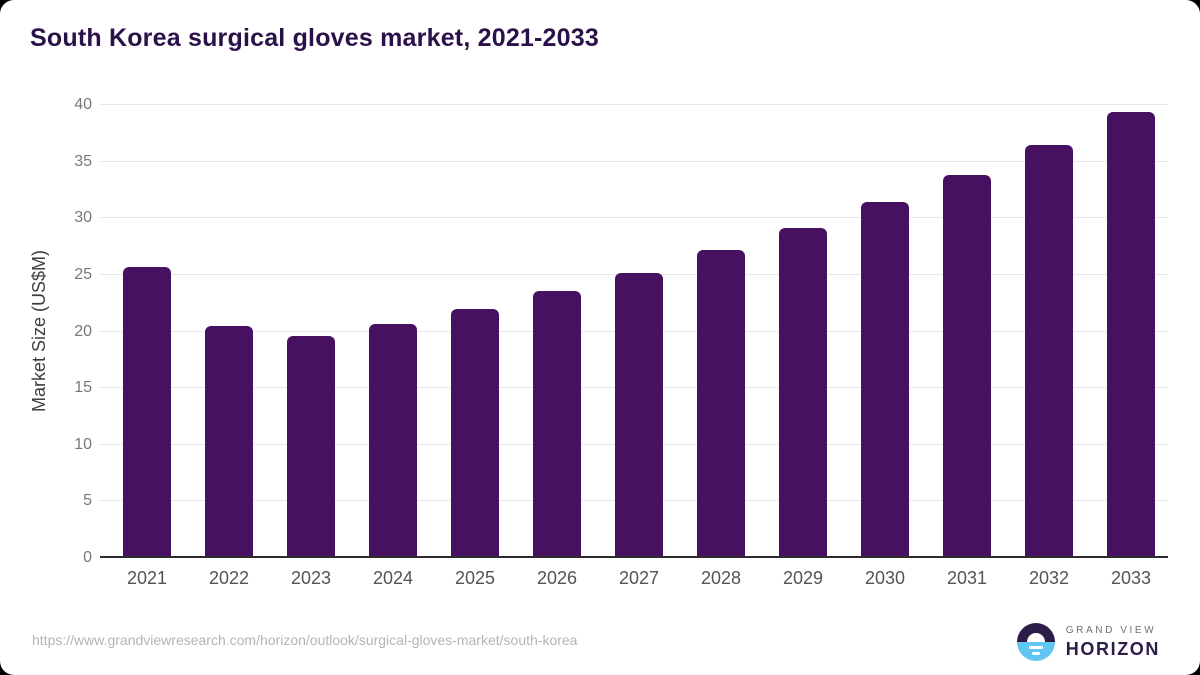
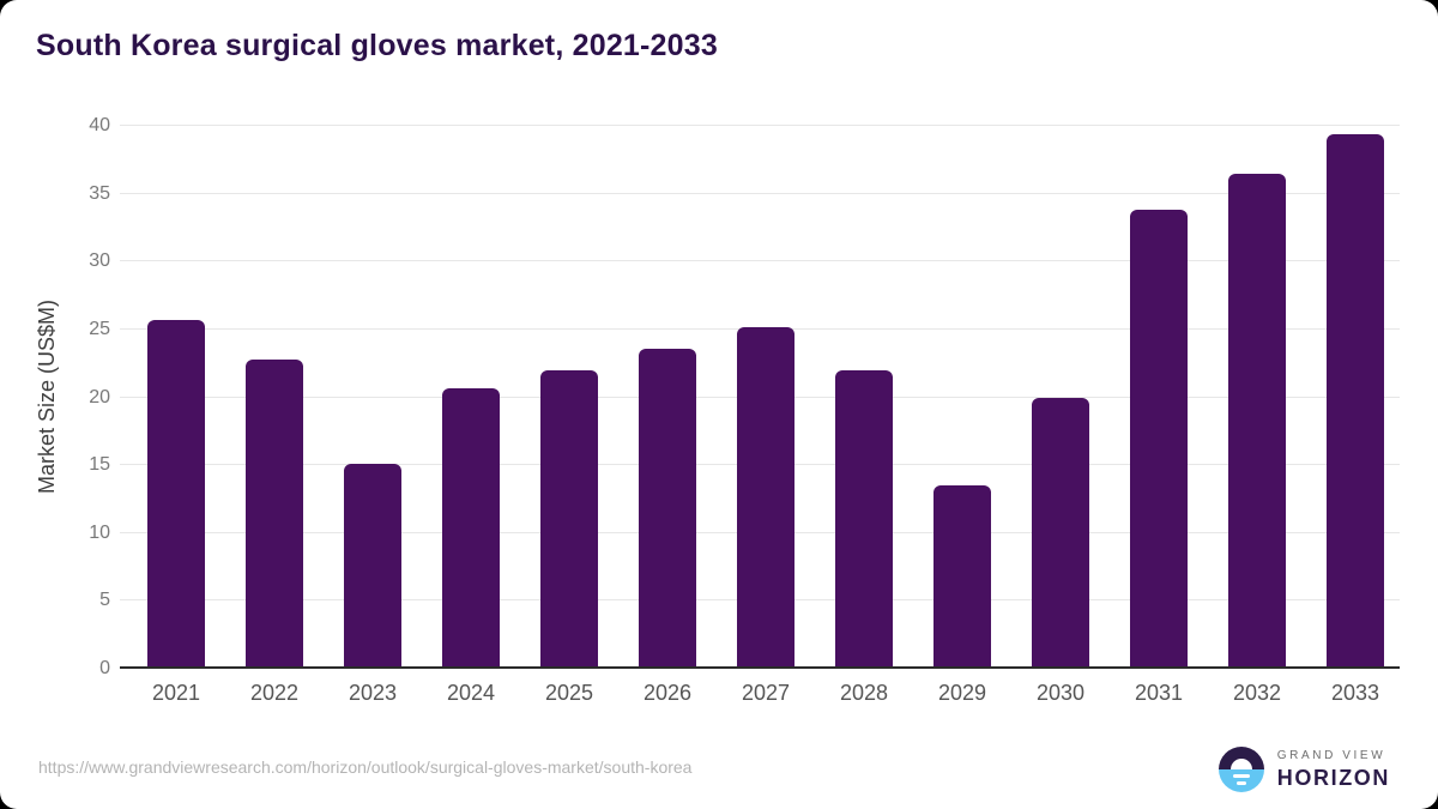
2022: 20.5 -> 22.8
2023: 19.6 -> 15.1
2028: 27.2 -> 22.0
2029: 29.1 -> 13.5
2030: 31.4 -> 20.0
